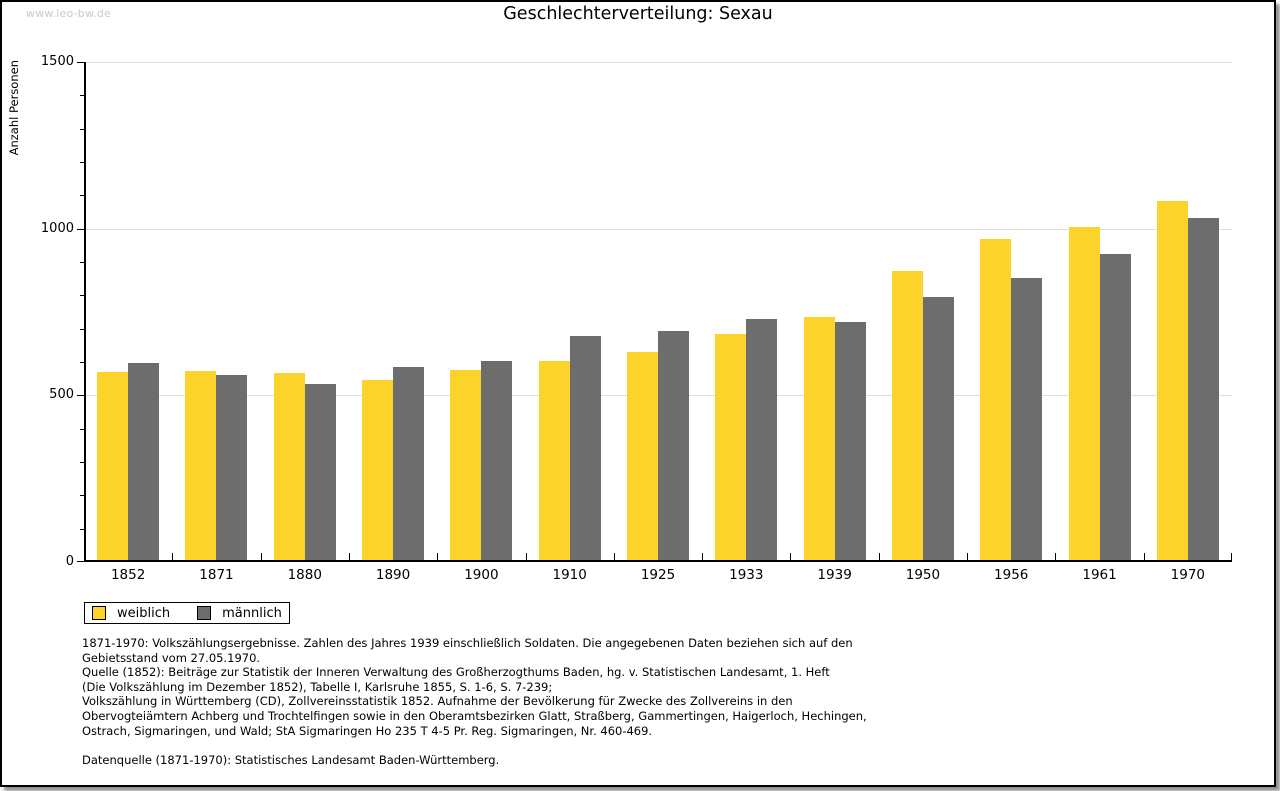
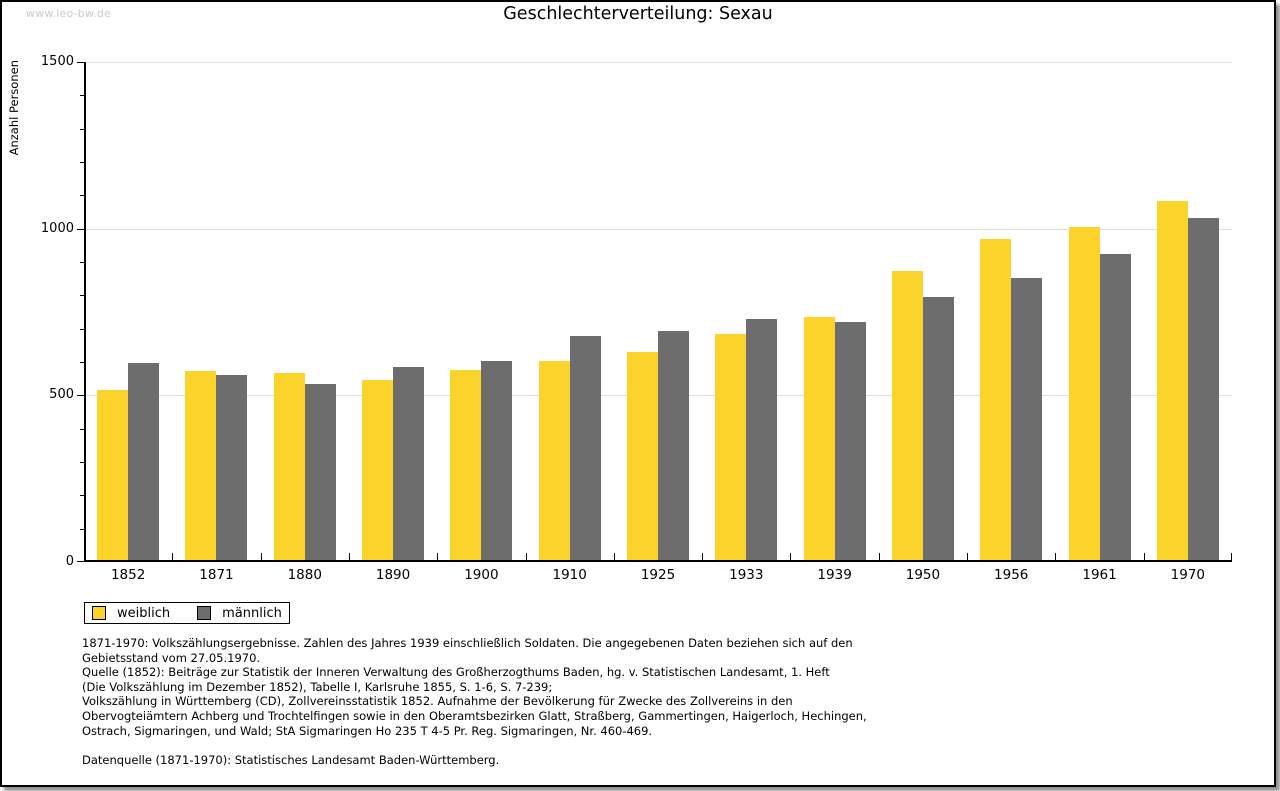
weiblich/1852: 560 -> 510
